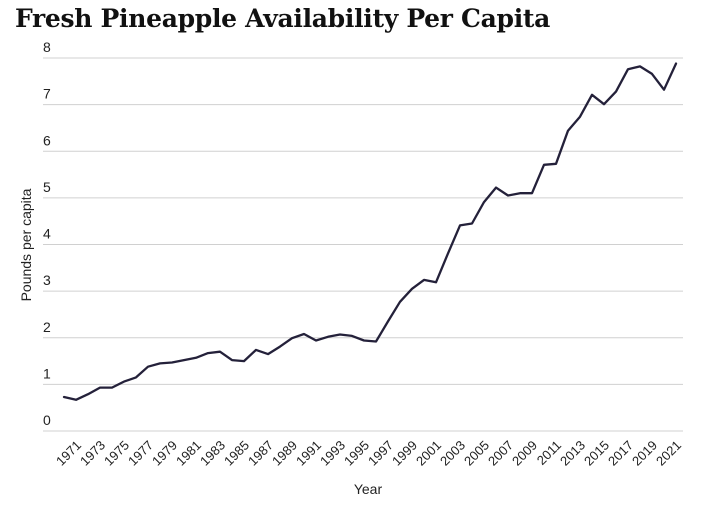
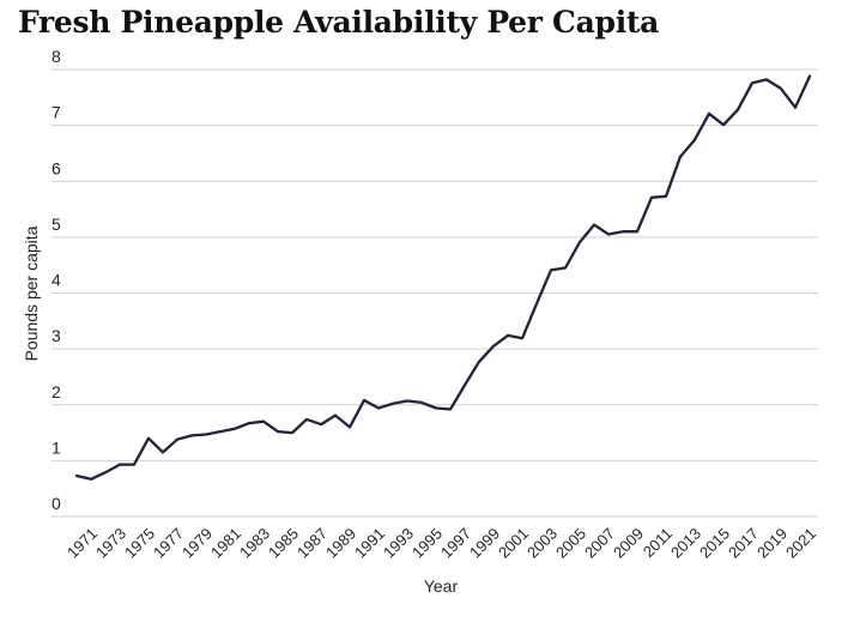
1975: 1.1 -> 1.4
1989: 2.0 -> 1.6
